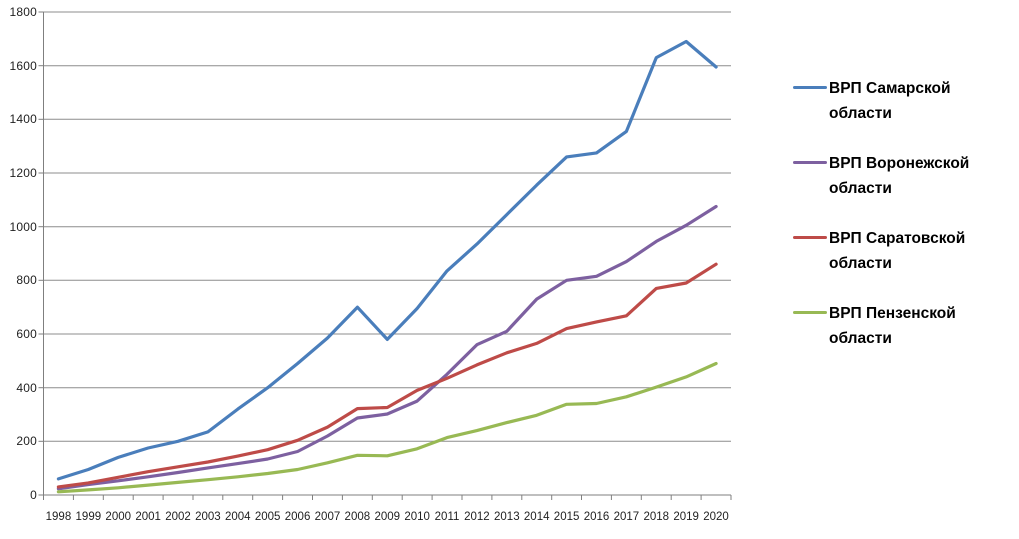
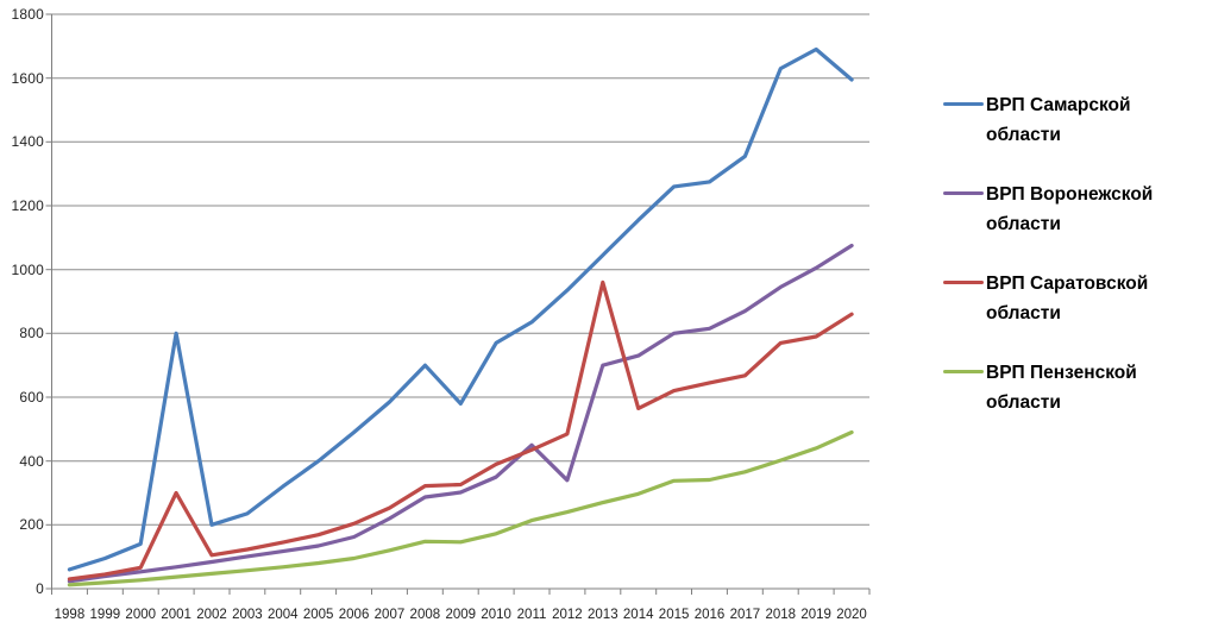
ВРП Самарской области/2001: 180 -> 800
ВРП Саратовской области/2001: 90 -> 300
ВРП Самарской области/2010: 700 -> 770
ВРП Воронежской области/2012: 560 -> 340
ВРП Воронежской области/2013: 610 -> 700
ВРП Саратовской области/2013: 530 -> 960
